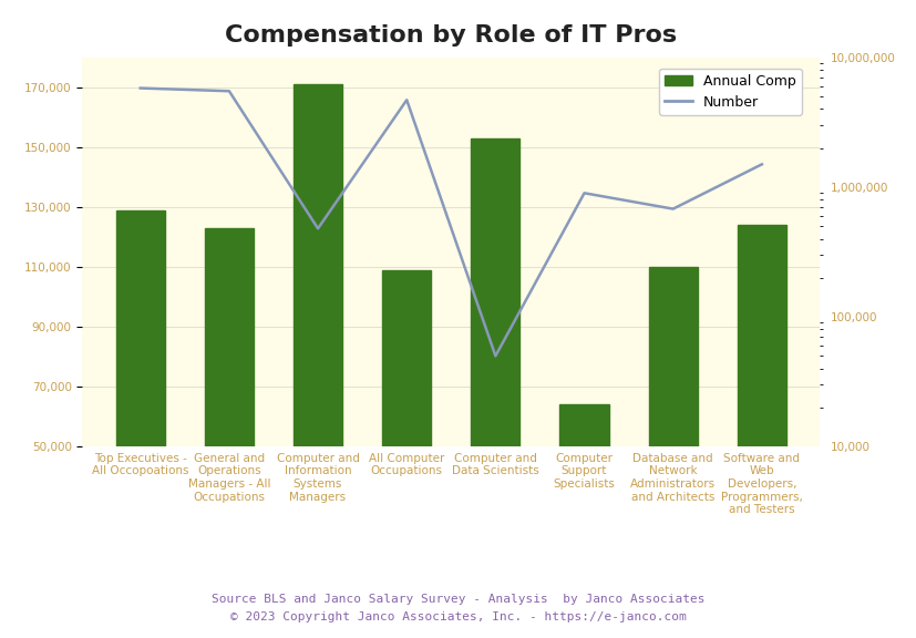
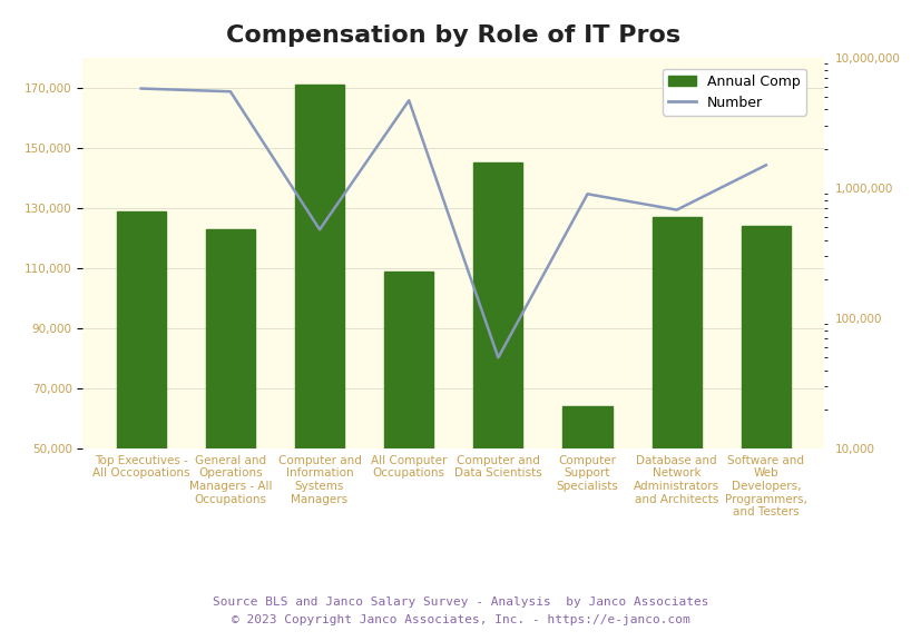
Annual Comp/Computer and Data Scientists: 153,000 -> 145,000
Annual Comp/Database and Network Administrators and Architects: 110,000 -> 127,000
